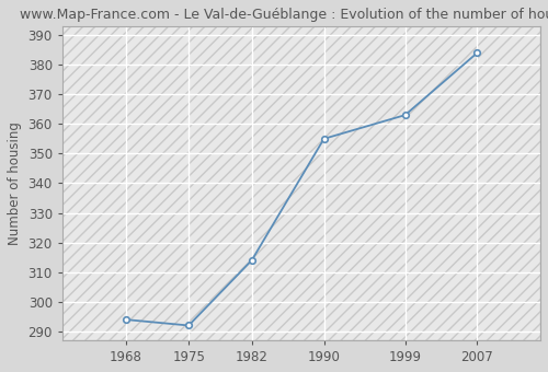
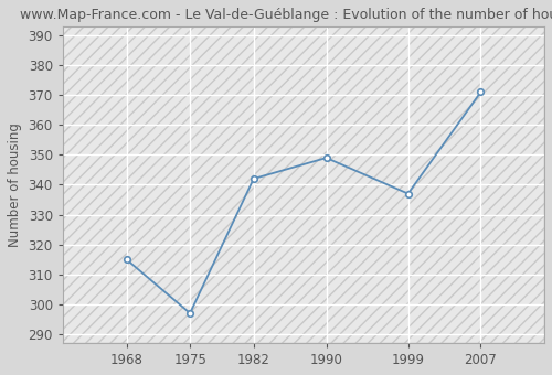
1968: 294 -> 315
1975: 292 -> 297
1982: 314 -> 342
1990: 355 -> 349
1999: 363 -> 337
2007: 384 -> 371
